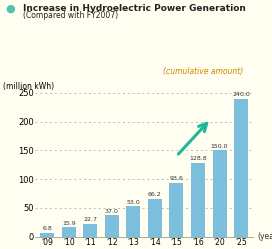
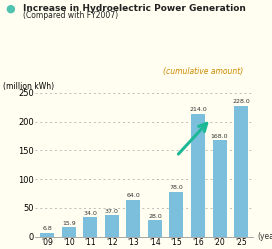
'11: 23 -> 34
'13: 53 -> 64
'14: 66 -> 28
'15: 94 -> 78
'16: 129 -> 214
'20: 150 -> 168
'25: 240 -> 228
